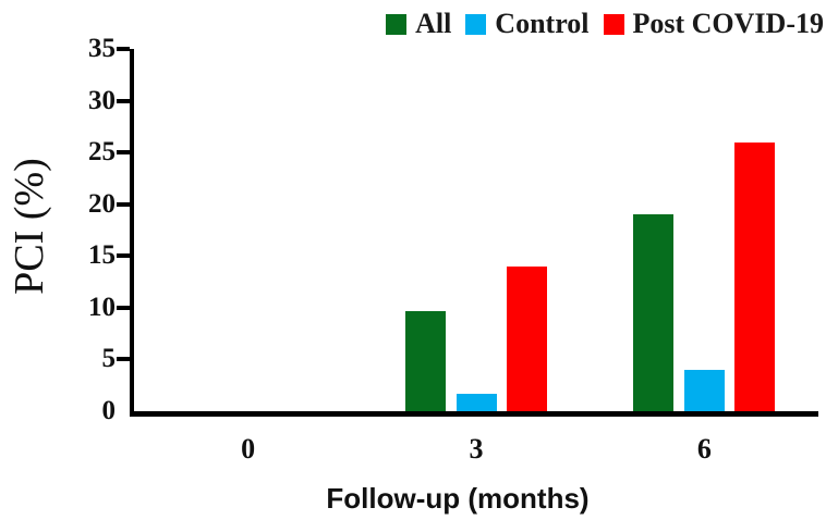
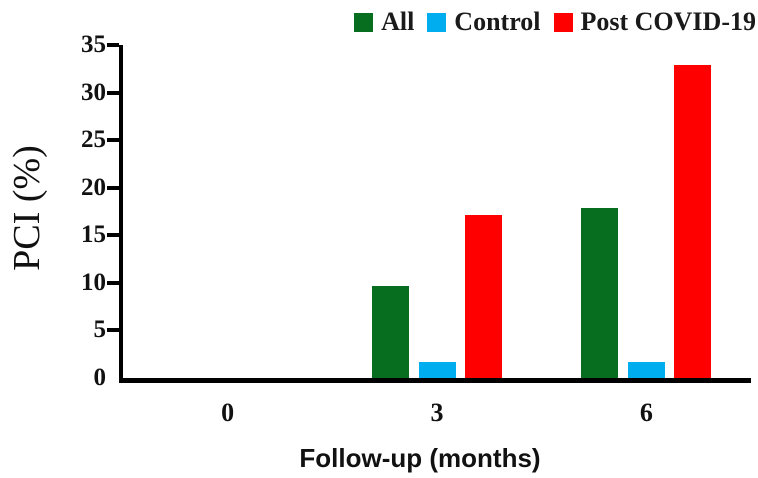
Post COVID-19/3: 14 -> 17
All/6: 19 -> 18
Control/6: 4 -> 2
Post COVID-19/6: 26 -> 33
